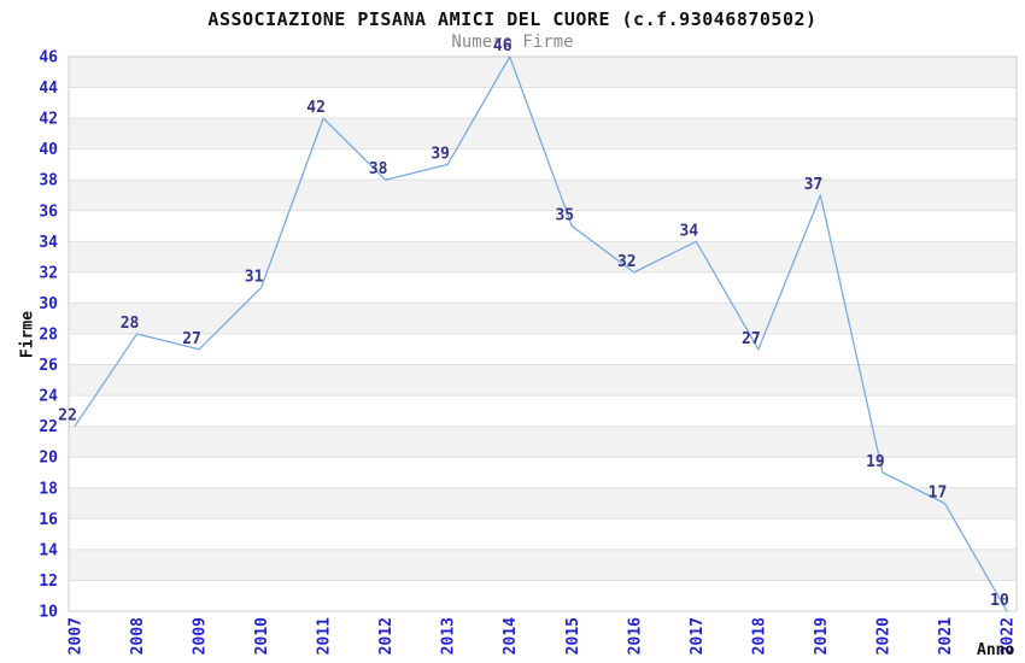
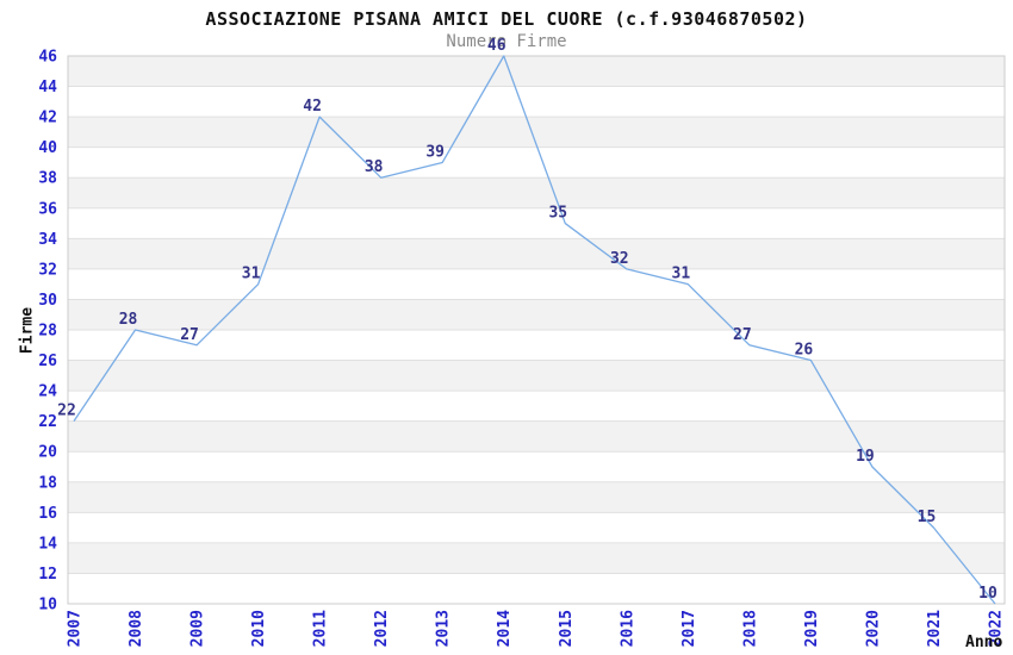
2017: 34 -> 31
2019: 37 -> 26
2021: 17 -> 15
